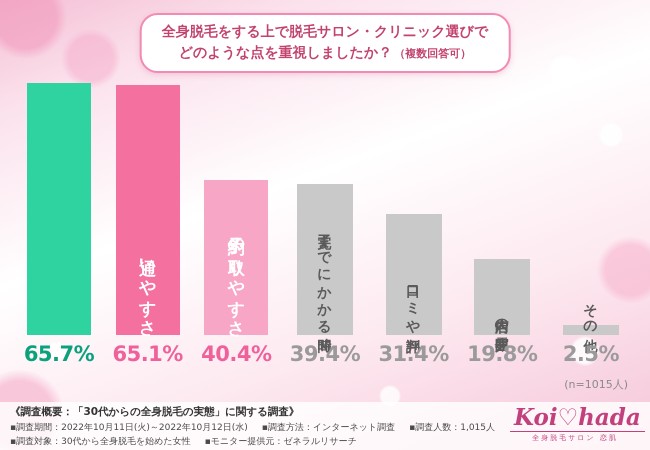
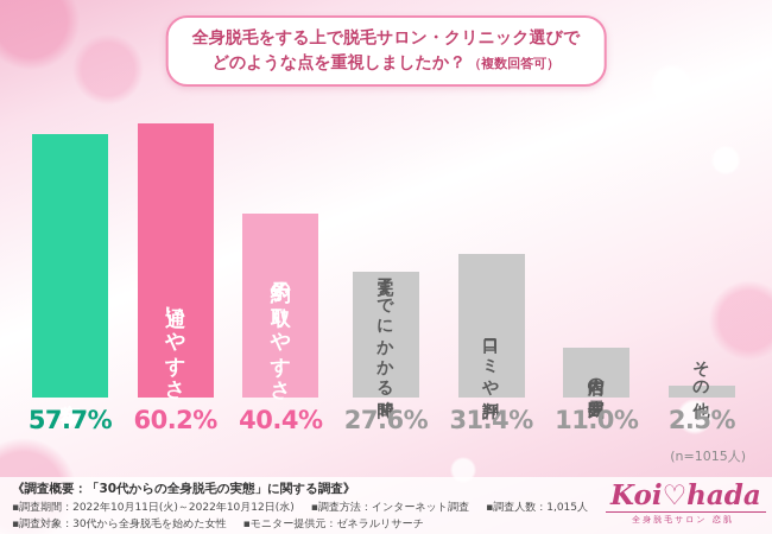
金額: 65.7% -> 57.7%
通いやすさ: 65.1% -> 60.2%
完了までにかかる時間: 39.4% -> 27.6%
店内の雰囲気: 19.8% -> 11.0%
